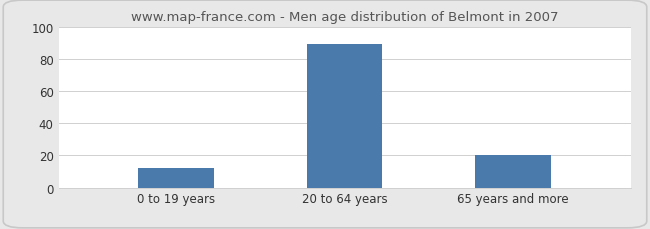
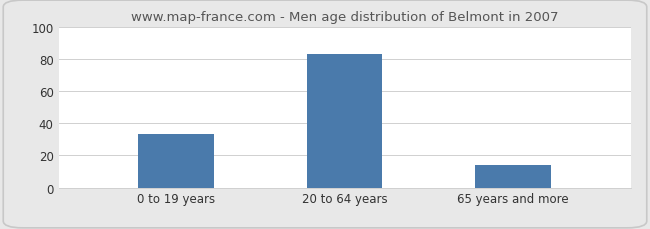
0 to 19 years: 12 -> 33
20 to 64 years: 89 -> 83
65 years and more: 20 -> 14
